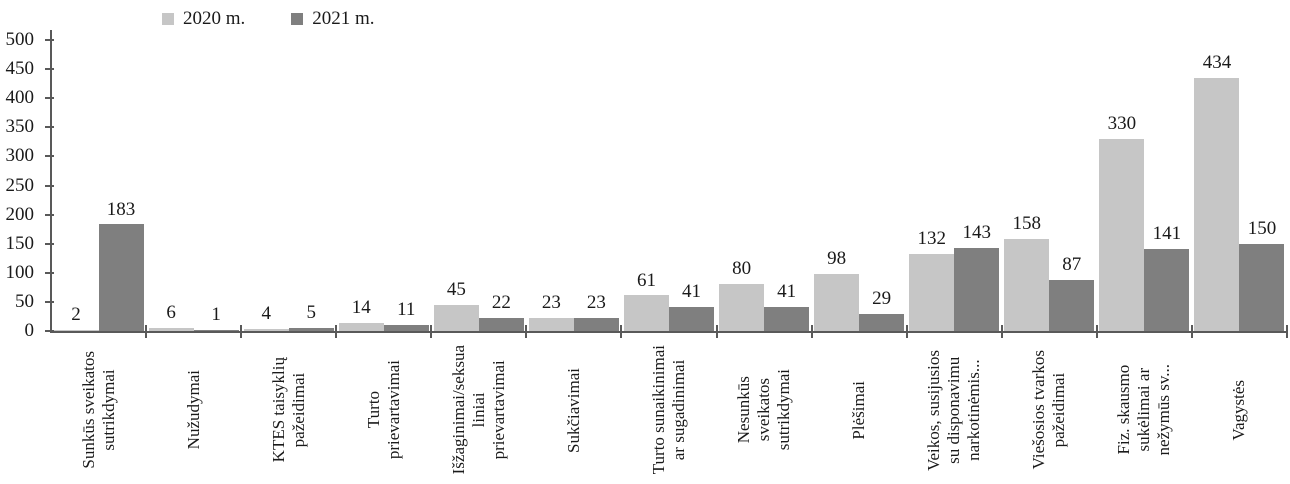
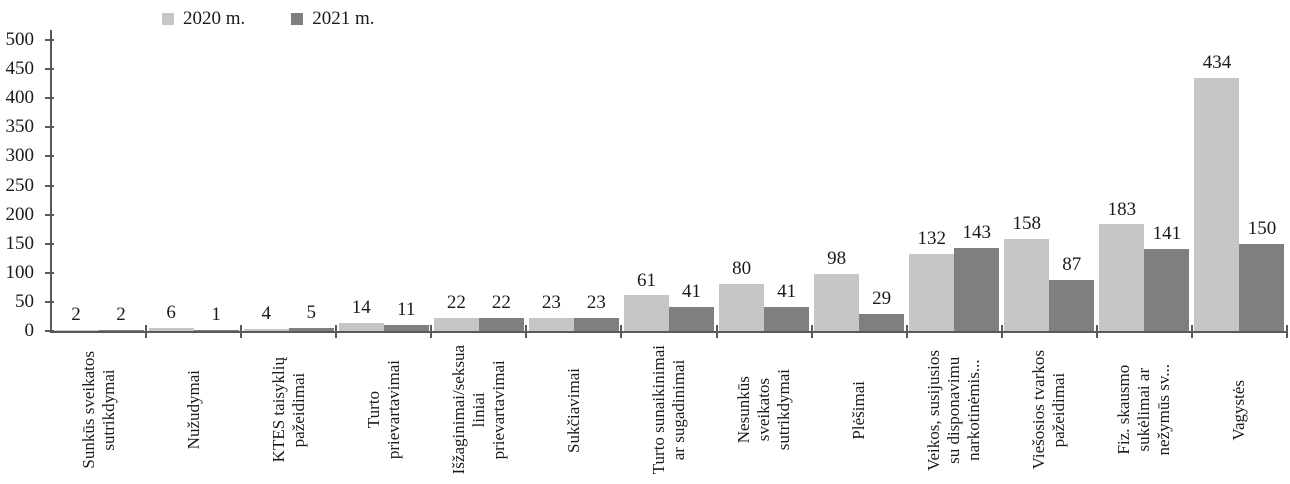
2021 m./Sunkūs sveikatos sutrikdymai: 183 -> 2
2020 m./Išžaginimai/seksua liniai prievartavimai: 45 -> 22
2020 m./Fiz. skausmo sukėlimai ar nežymūs sv...: 330 -> 183
